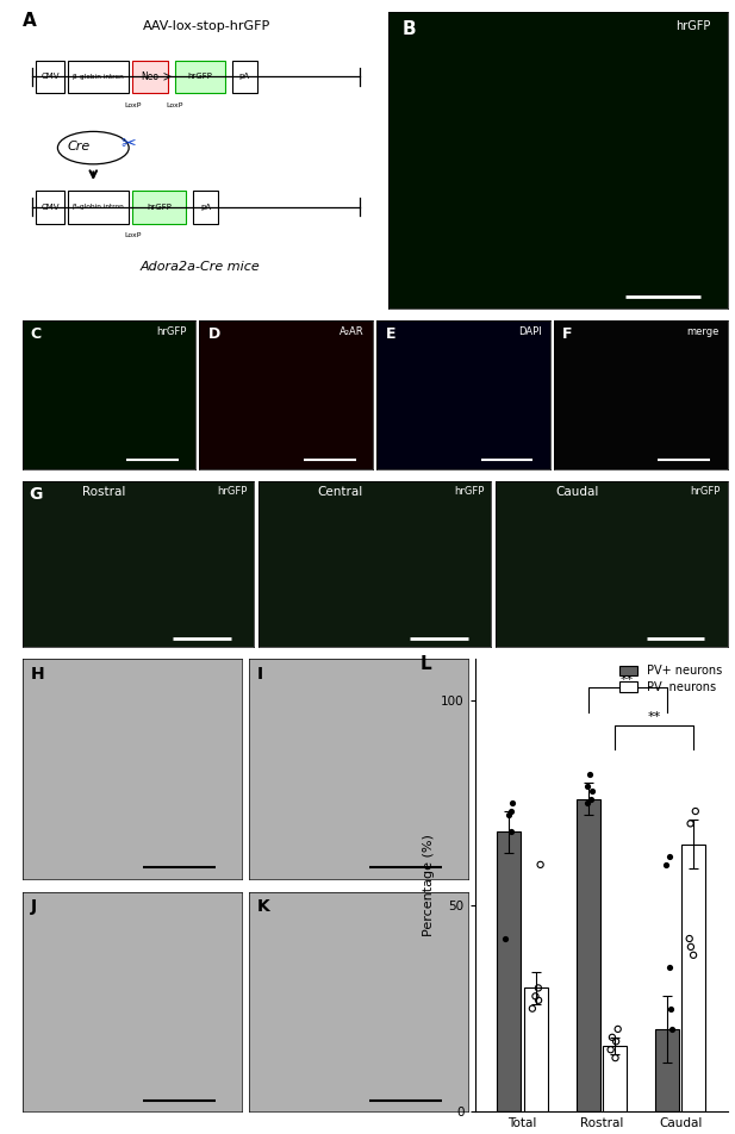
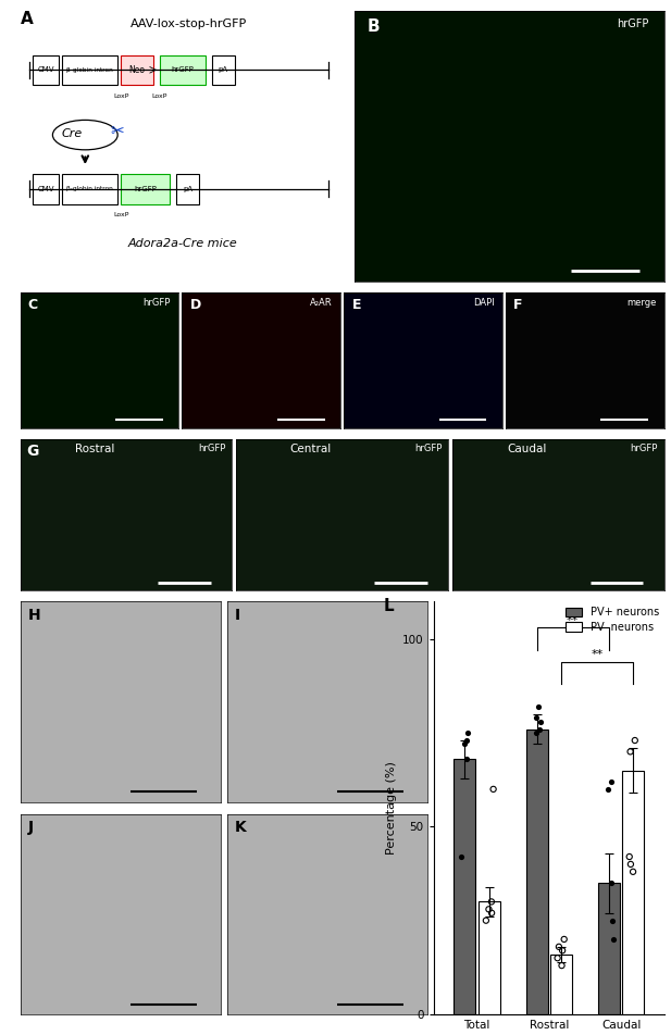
PV+ neurons/Caudal: 20 -> 35
